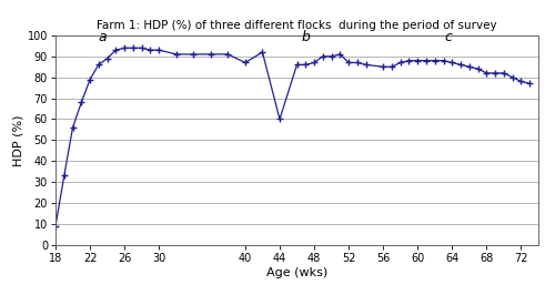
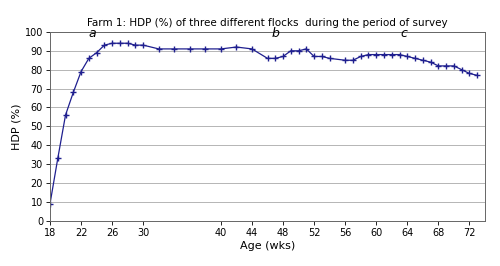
40: 87 -> 91
44: 60 -> 91
